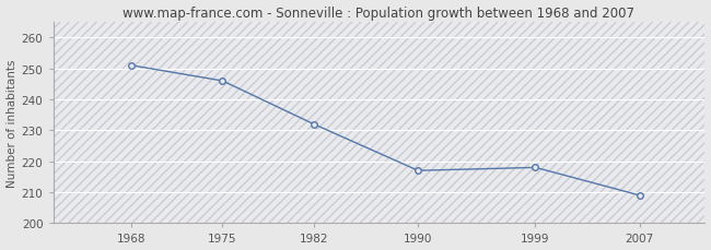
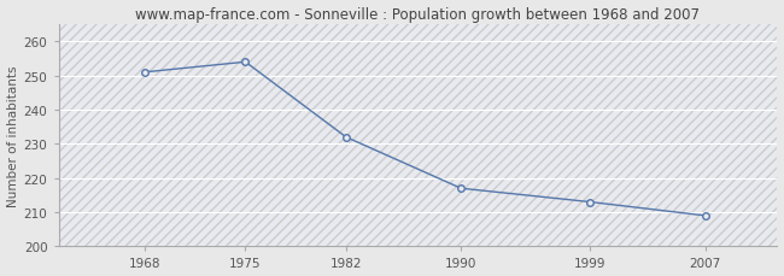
1975: 246 -> 254
1999: 218 -> 213
